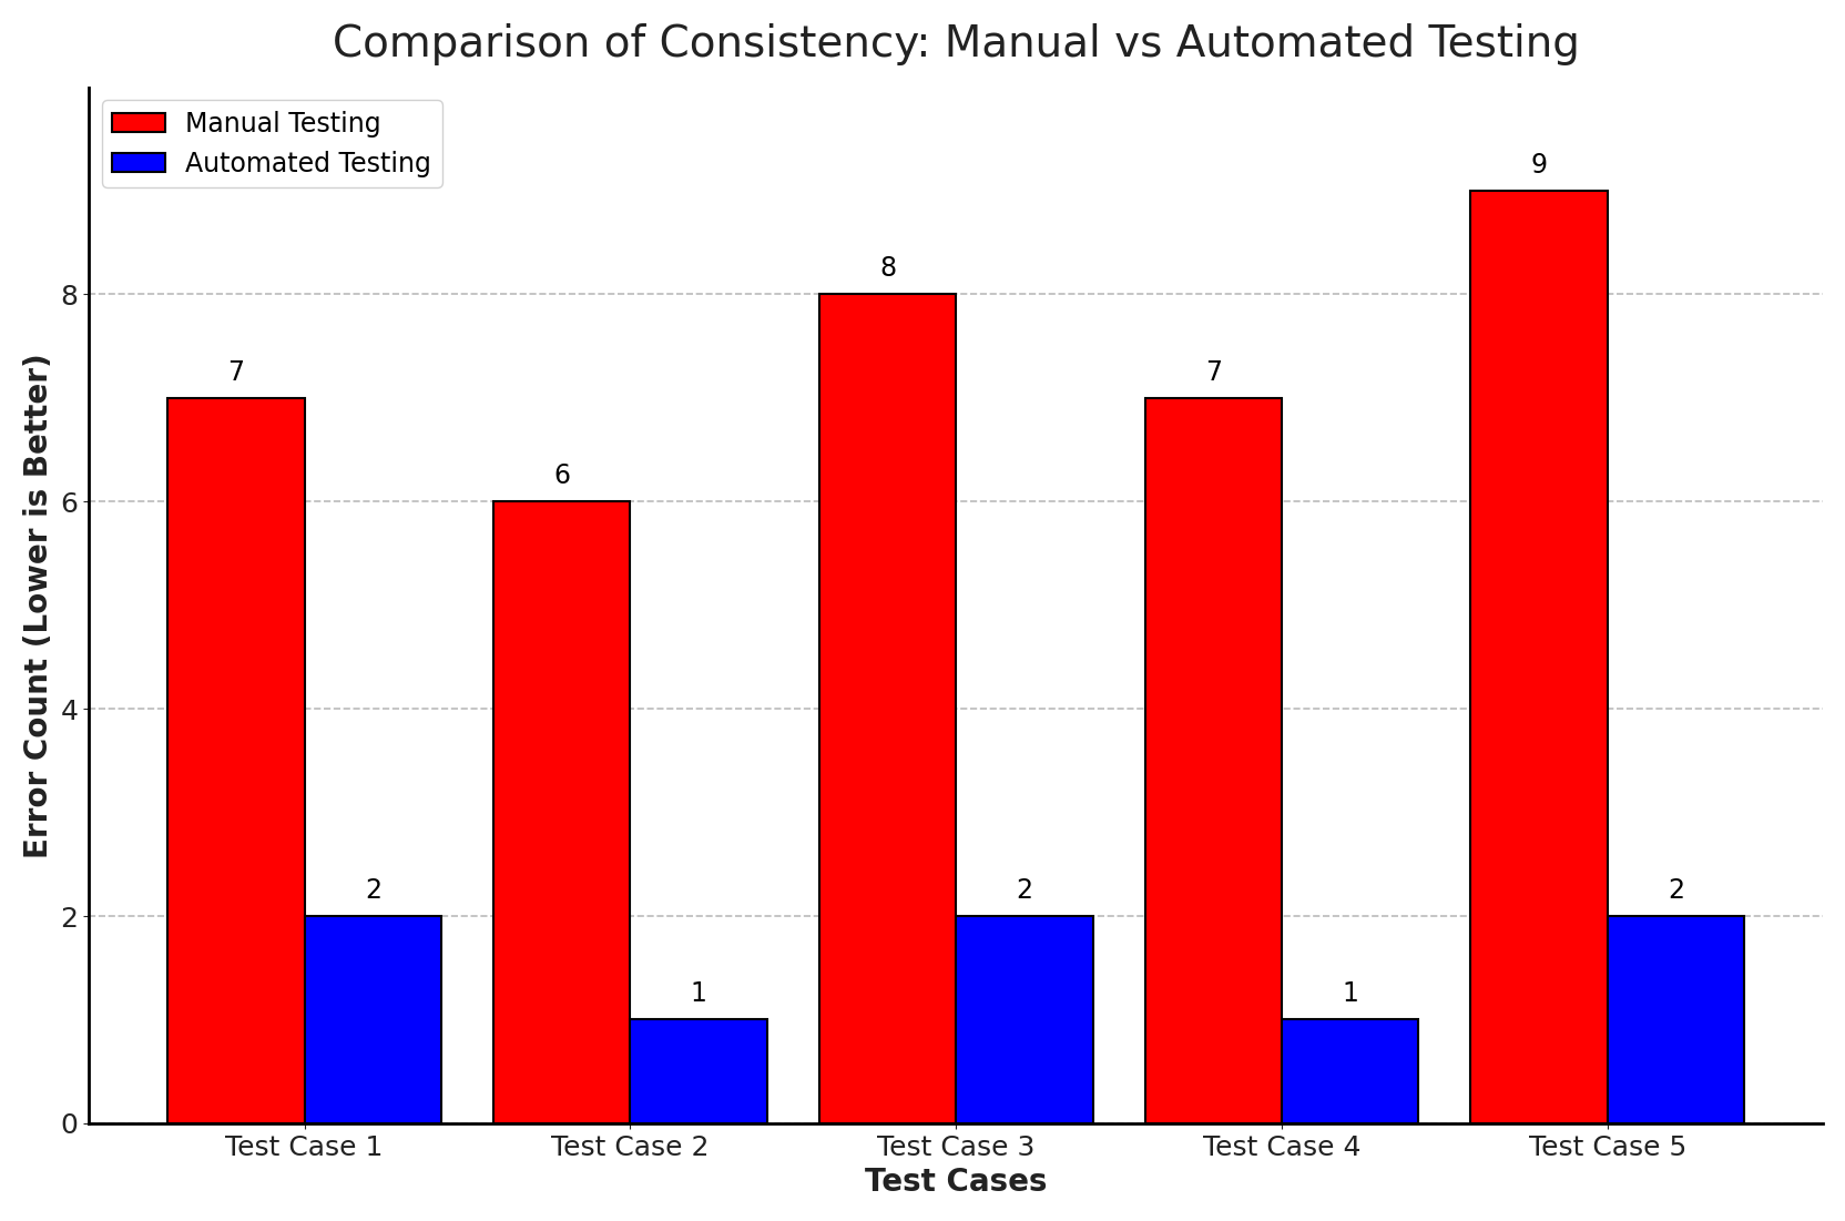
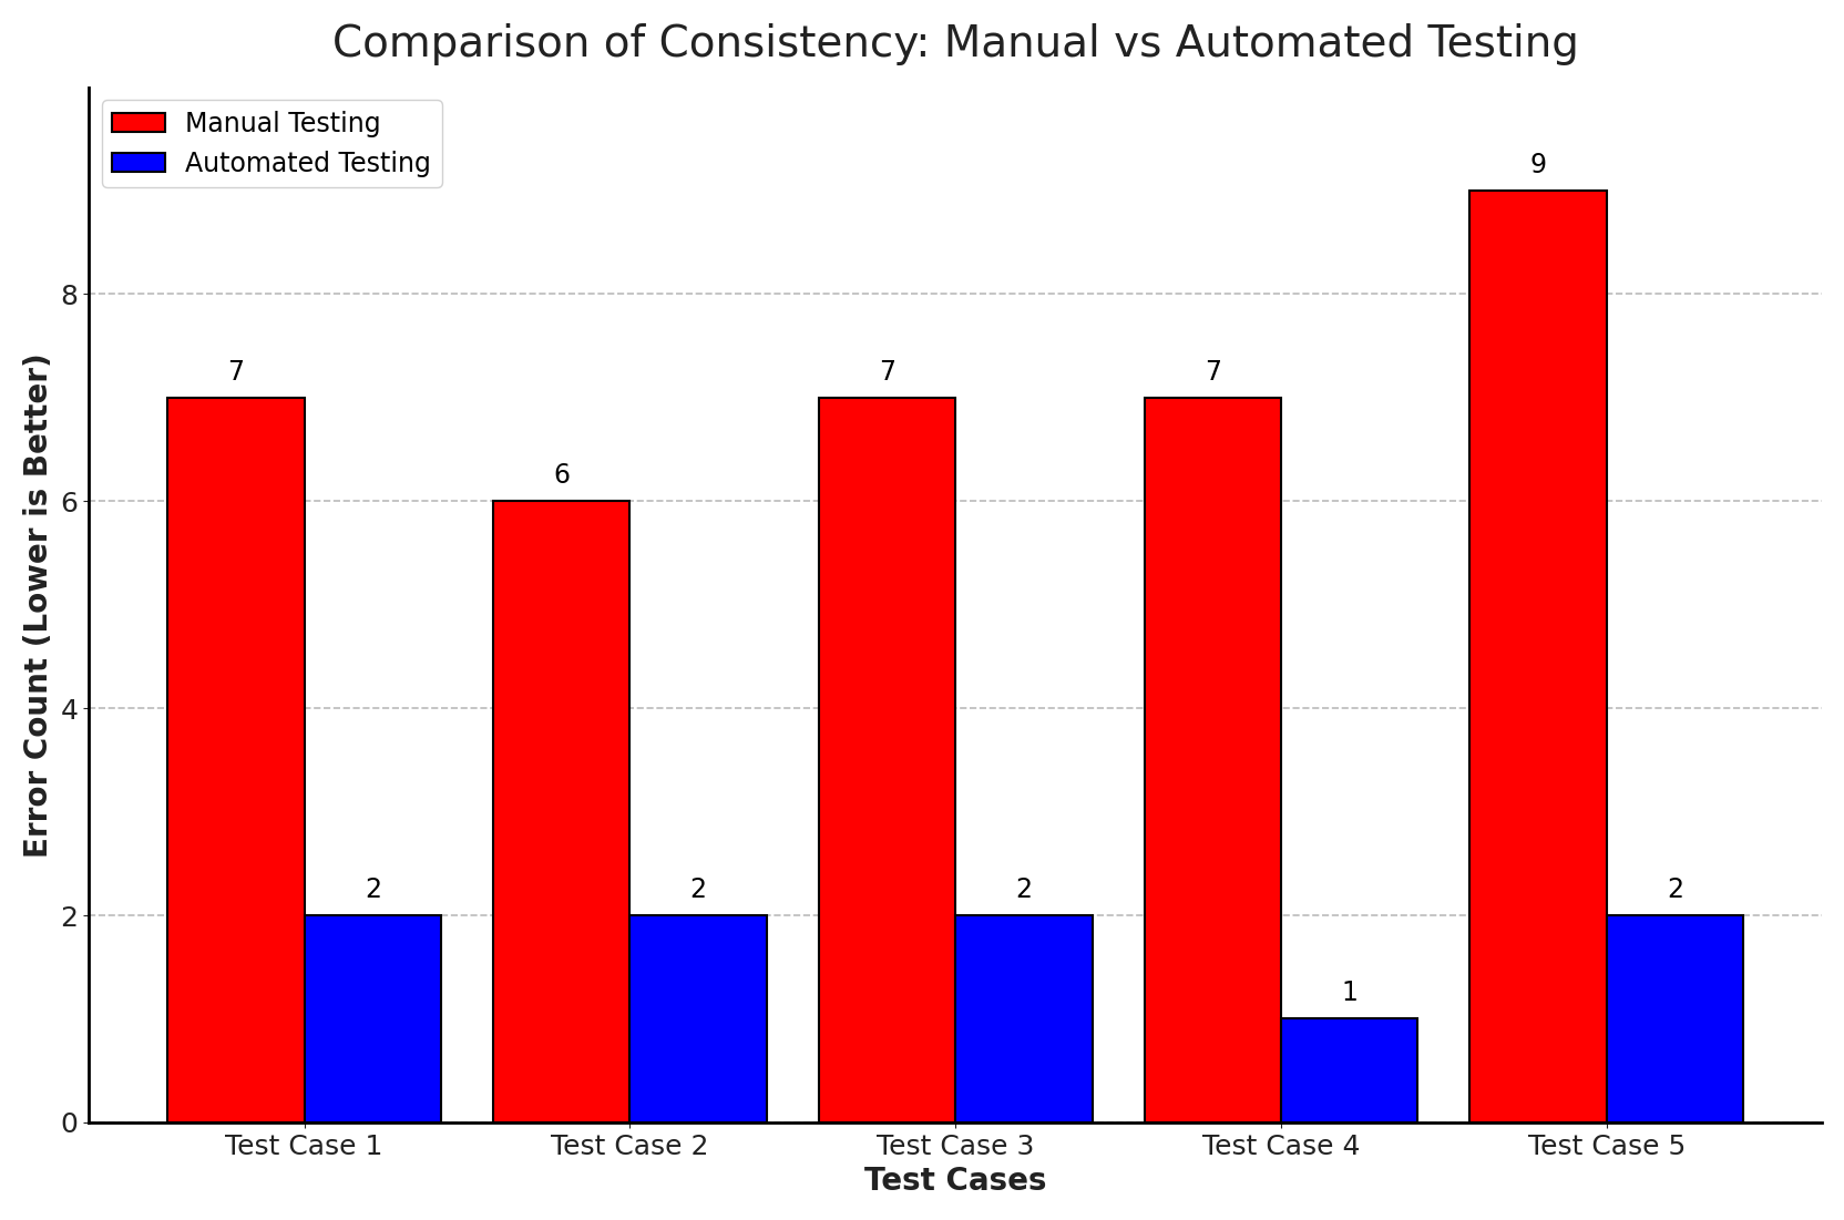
Automated Testing/Test Case 2: 1 -> 2
Manual Testing/Test Case 3: 8 -> 7
